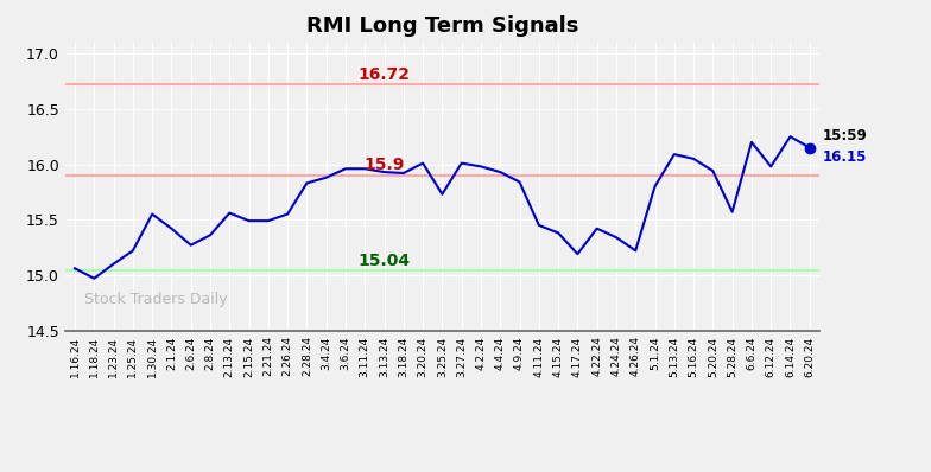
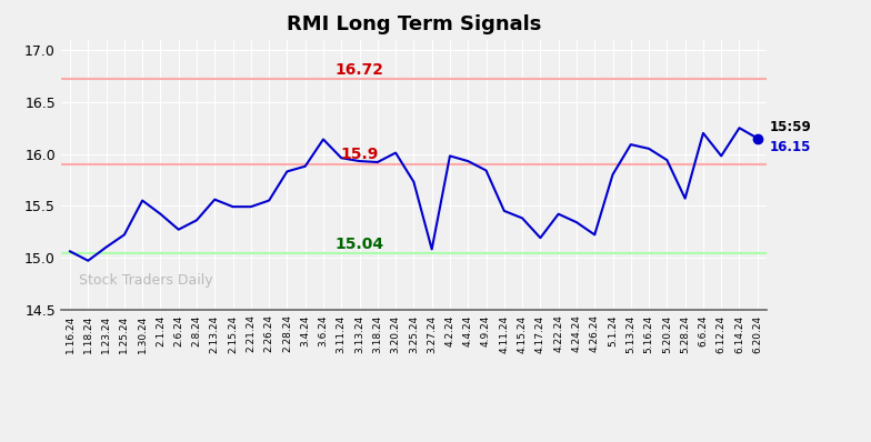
3.6.24: 15.96 -> 16.14
3.27.24: 16.01 -> 15.08
